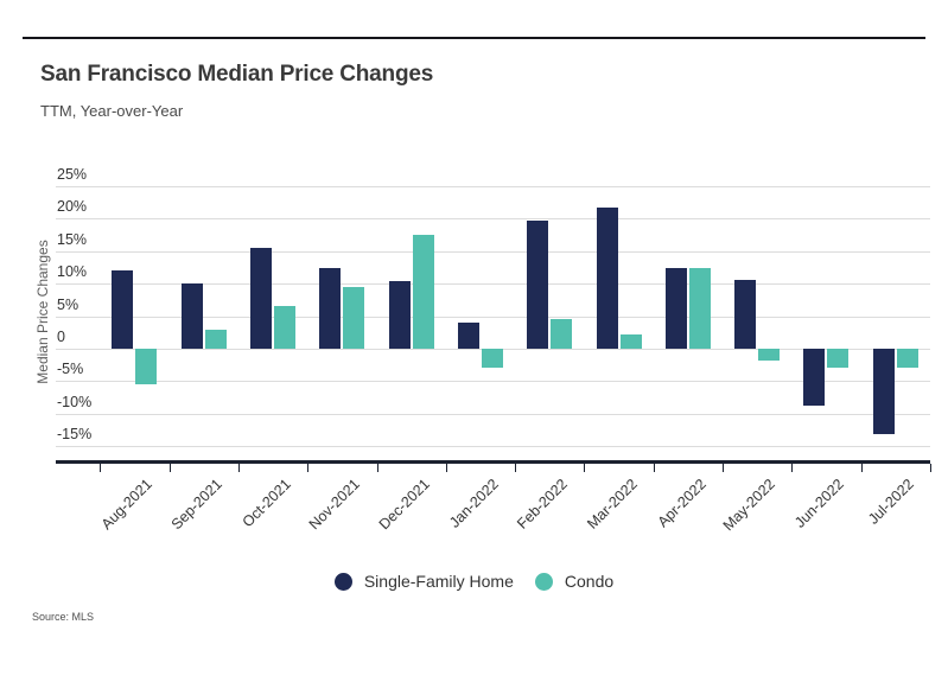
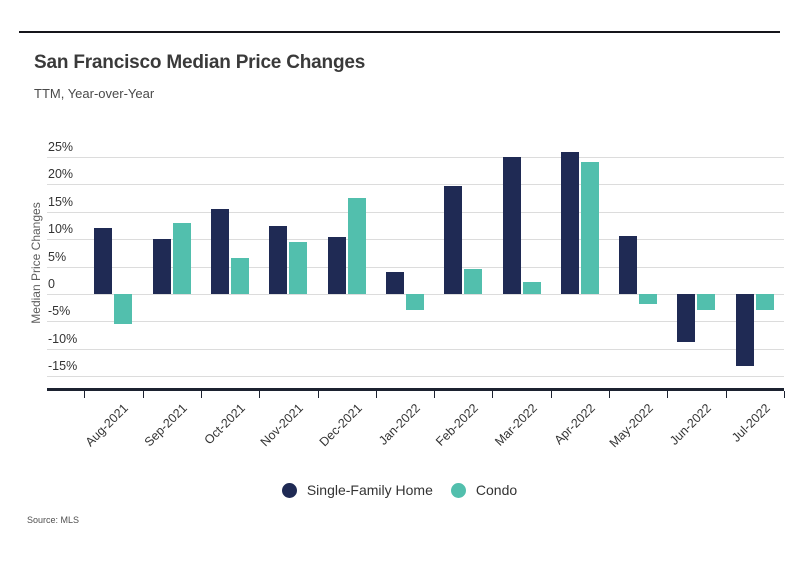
Condo/Sep-2021: 3% -> 13%
Single-Family Home/Mar-2022: 22% -> 25%
Single-Family Home/Apr-2022: 12% -> 26%
Condo/Apr-2022: 12% -> 24%
